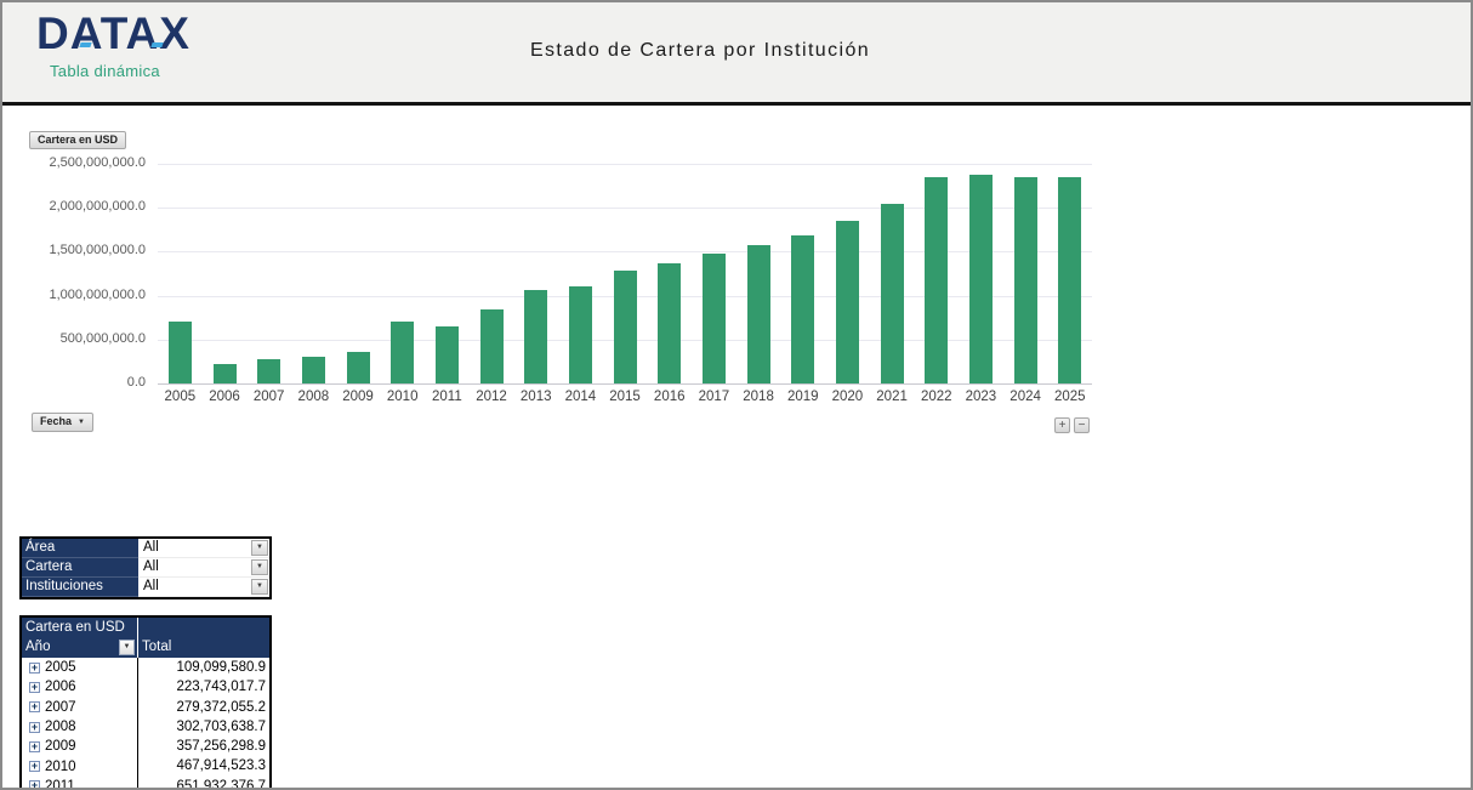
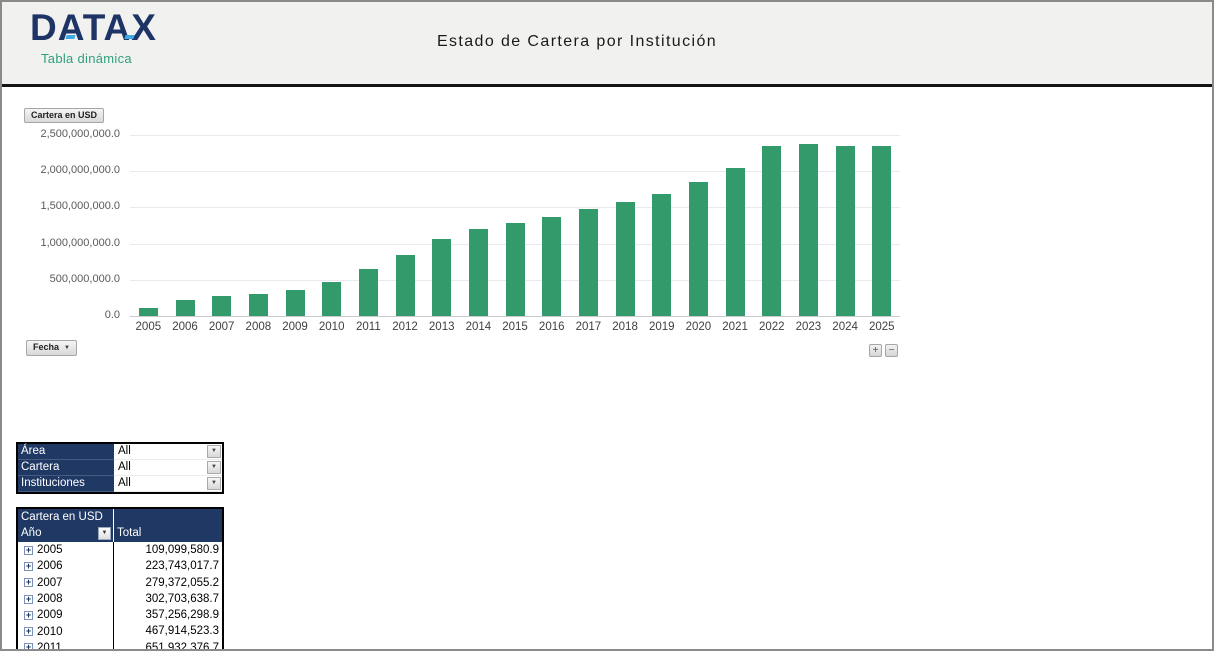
2005: 700000000 -> 100000000
2010: 700000000 -> 500000000
2014: 1100000000 -> 1200000000
